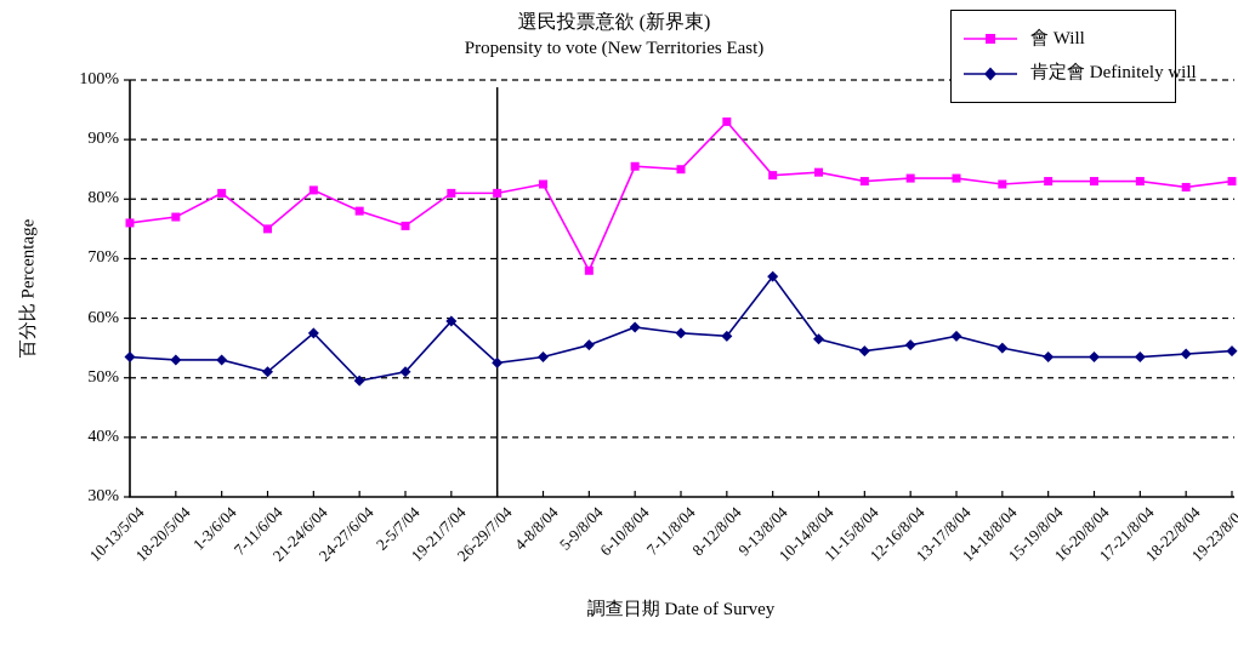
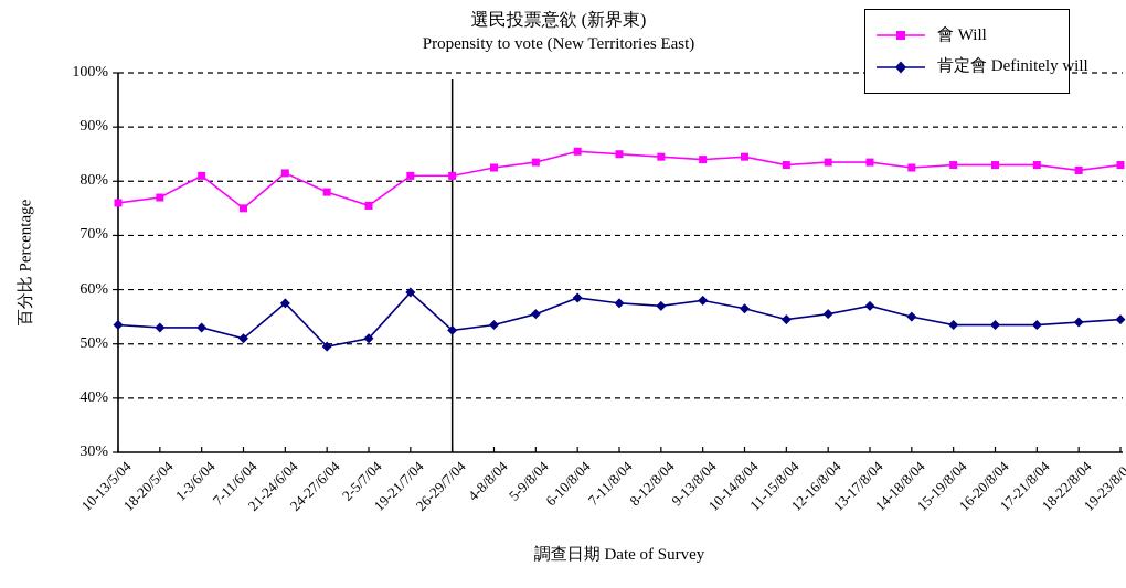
會 Will/5-9/8/04: 68% -> 84%
會 Will/8-12/8/04: 93% -> 84%
肯定會 Definitely will/9-13/8/04: 67% -> 58%
